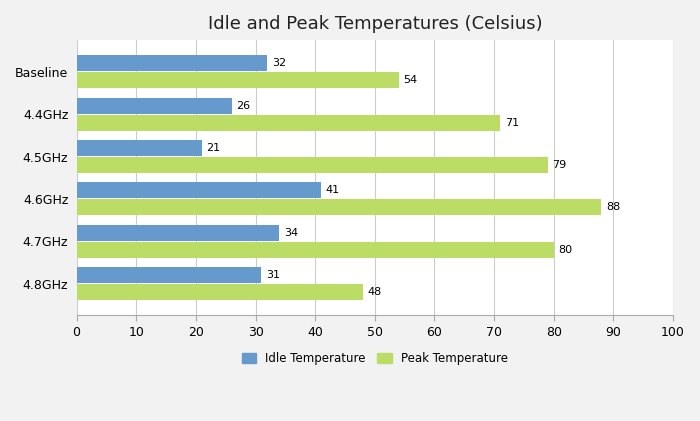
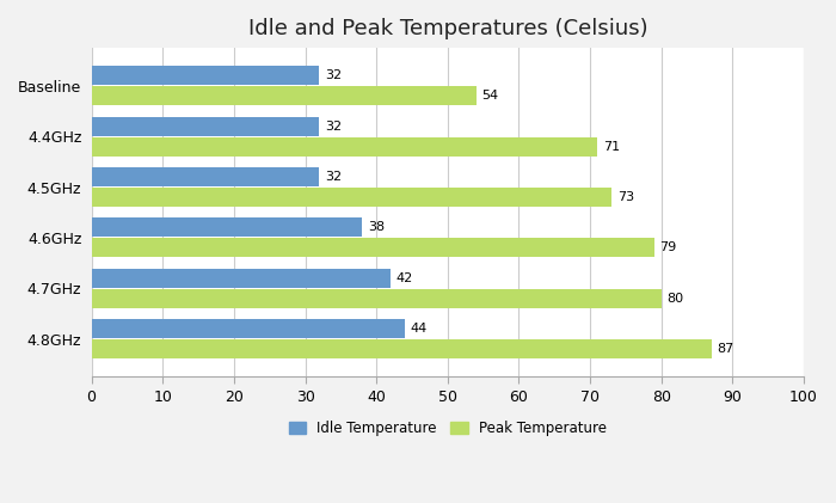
Idle Temperature/4.4GHz: 26 -> 32
Idle Temperature/4.5GHz: 21 -> 32
Peak Temperature/4.5GHz: 79 -> 73
Idle Temperature/4.6GHz: 41 -> 38
Peak Temperature/4.6GHz: 88 -> 79
Idle Temperature/4.7GHz: 34 -> 42
Idle Temperature/4.8GHz: 31 -> 44
Peak Temperature/4.8GHz: 48 -> 87
